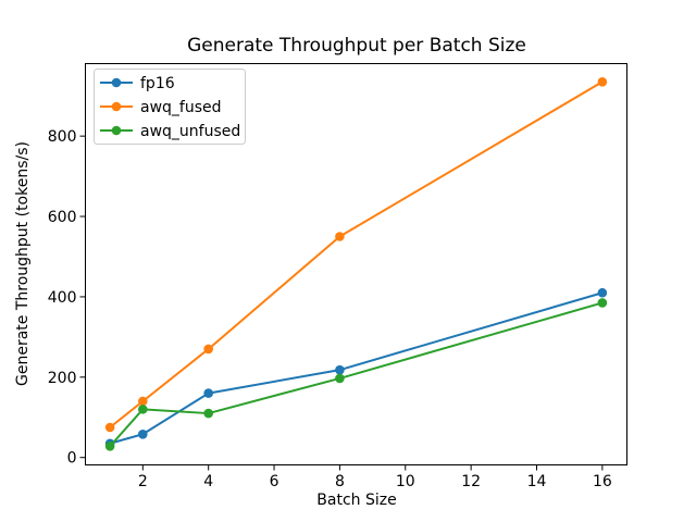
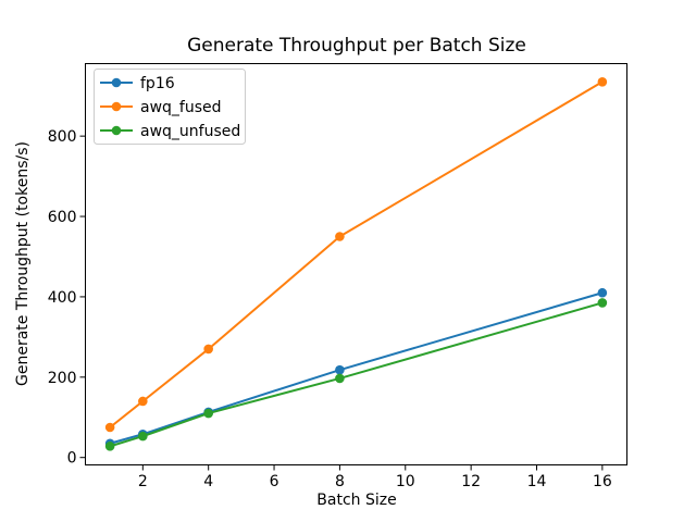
awq_unfused/2: 120 -> 50
fp16/4: 160 -> 110
